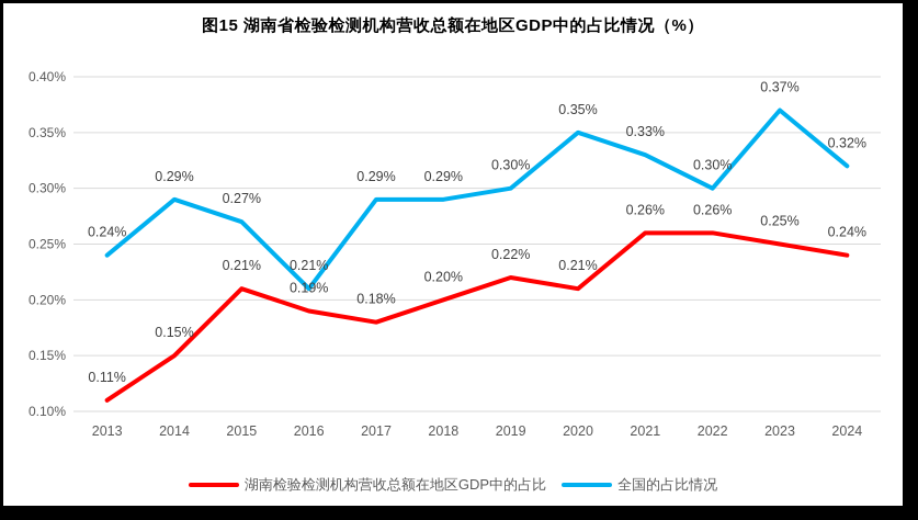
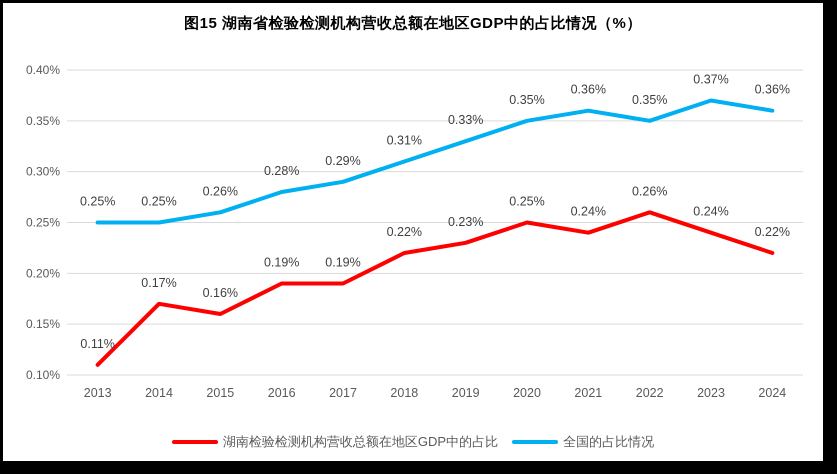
全国的占比情况/2013: 0.24% -> 0.25%
湖南检验检测机构营收总额在地区GDP中的占比/2014: 0.15% -> 0.17%
全国的占比情况/2014: 0.29% -> 0.25%
湖南检验检测机构营收总额在地区GDP中的占比/2015: 0.21% -> 0.16%
全国的占比情况/2015: 0.27% -> 0.26%
全国的占比情况/2016: 0.21% -> 0.28%
湖南检验检测机构营收总额在地区GDP中的占比/2017: 0.18% -> 0.19%
湖南检验检测机构营收总额在地区GDP中的占比/2018: 0.20% -> 0.22%
全国的占比情况/2018: 0.29% -> 0.31%
湖南检验检测机构营收总额在地区GDP中的占比/2019: 0.22% -> 0.23%
全国的占比情况/2019: 0.30% -> 0.33%
湖南检验检测机构营收总额在地区GDP中的占比/2020: 0.21% -> 0.25%
湖南检验检测机构营收总额在地区GDP中的占比/2021: 0.26% -> 0.24%
全国的占比情况/2021: 0.33% -> 0.36%
全国的占比情况/2022: 0.30% -> 0.35%
湖南检验检测机构营收总额在地区GDP中的占比/2023: 0.25% -> 0.24%
湖南检验检测机构营收总额在地区GDP中的占比/2024: 0.24% -> 0.22%
全国的占比情况/2024: 0.32% -> 0.36%
